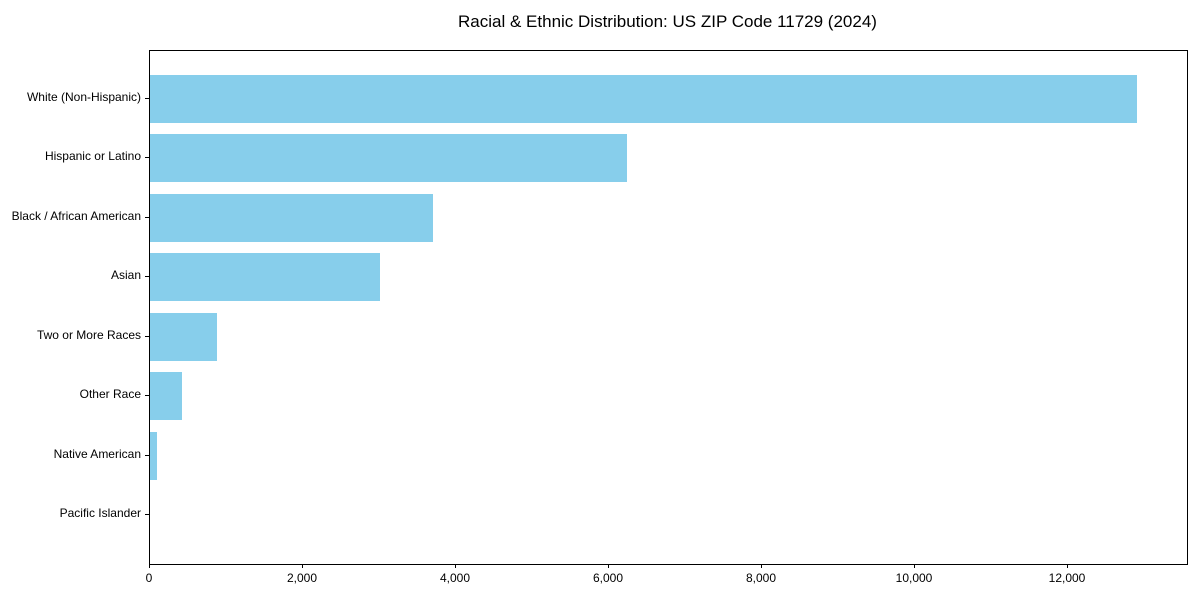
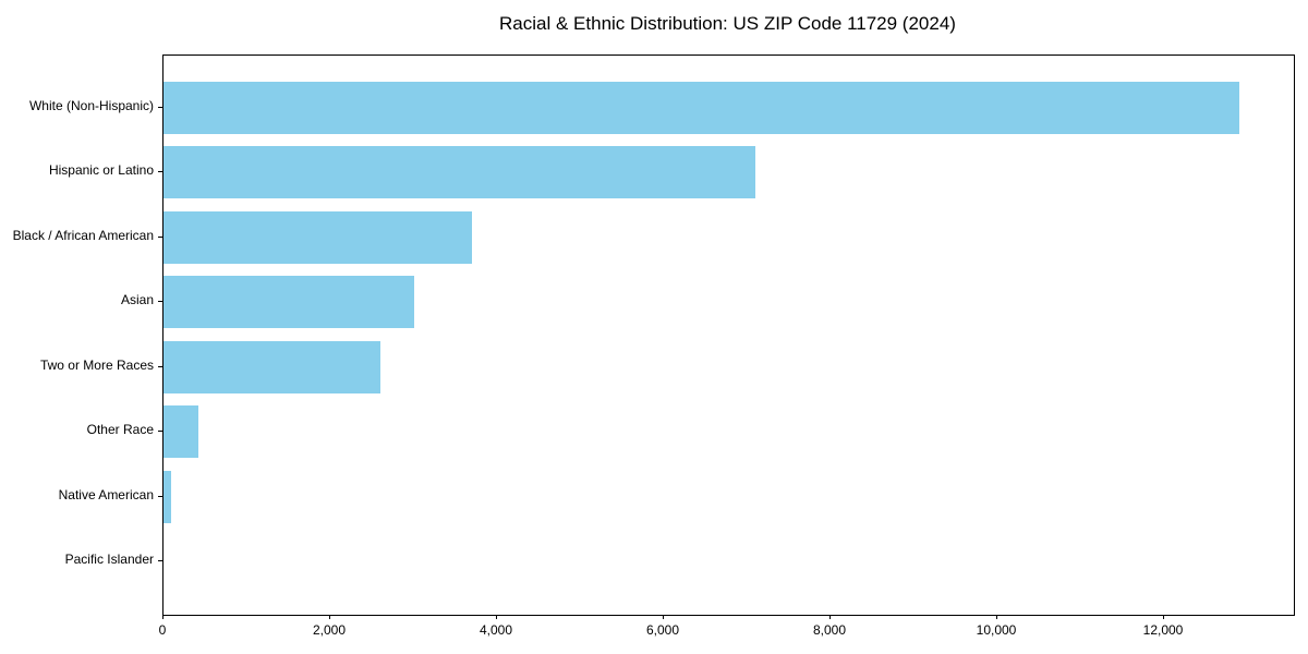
Hispanic or Latino: 6200 -> 7100
Two or More Races: 900 -> 2600
